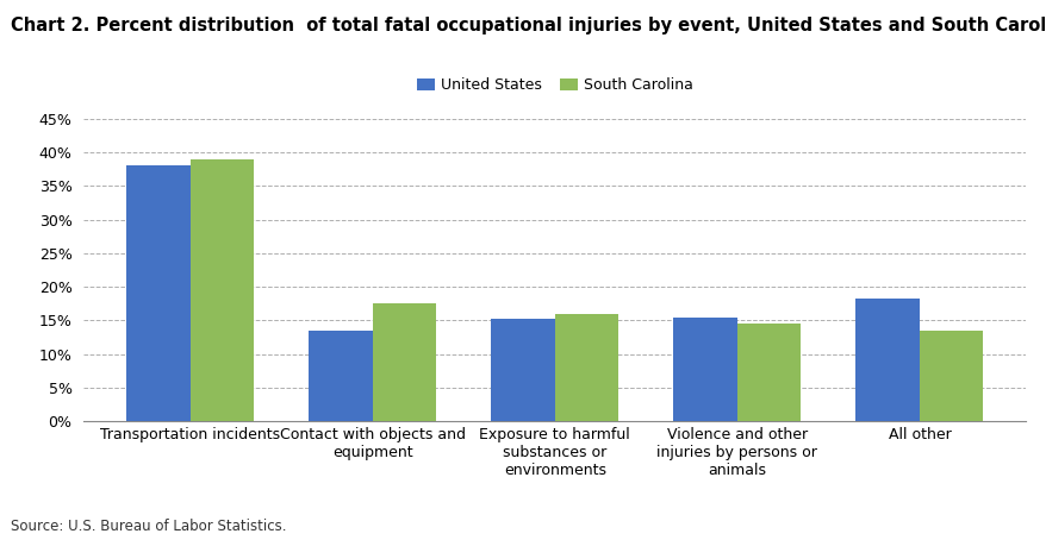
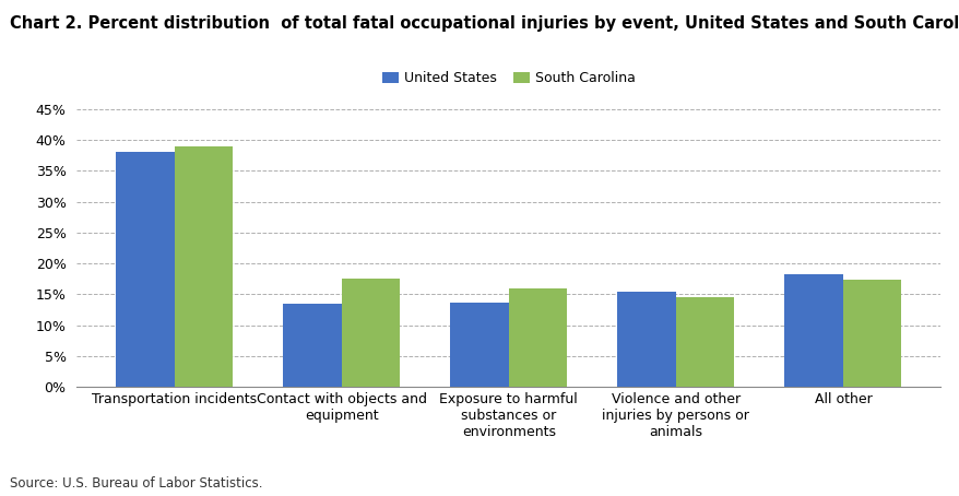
United States/Exposure to harmful substances or environments: 15.3% -> 13.6%
South Carolina/All other: 13.5% -> 17.4%
